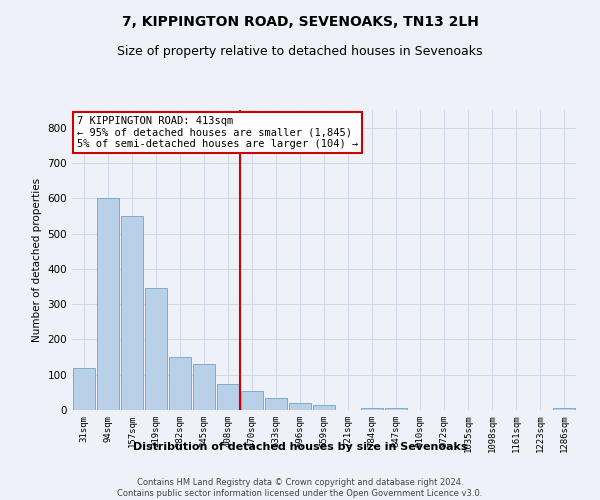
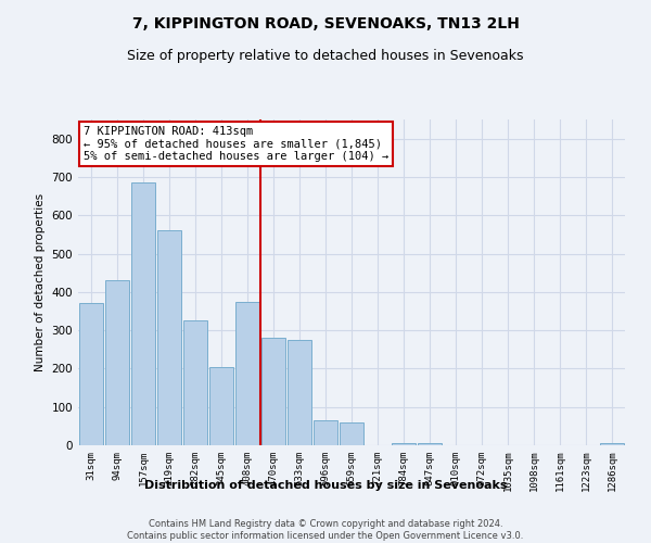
31sqm: 120 -> 370
94sqm: 600 -> 430
157sqm: 550 -> 685
219sqm: 345 -> 560
282sqm: 150 -> 325
345sqm: 130 -> 205
408sqm: 75 -> 375
470sqm: 55 -> 280
533sqm: 35 -> 275
596sqm: 20 -> 65
659sqm: 15 -> 60
